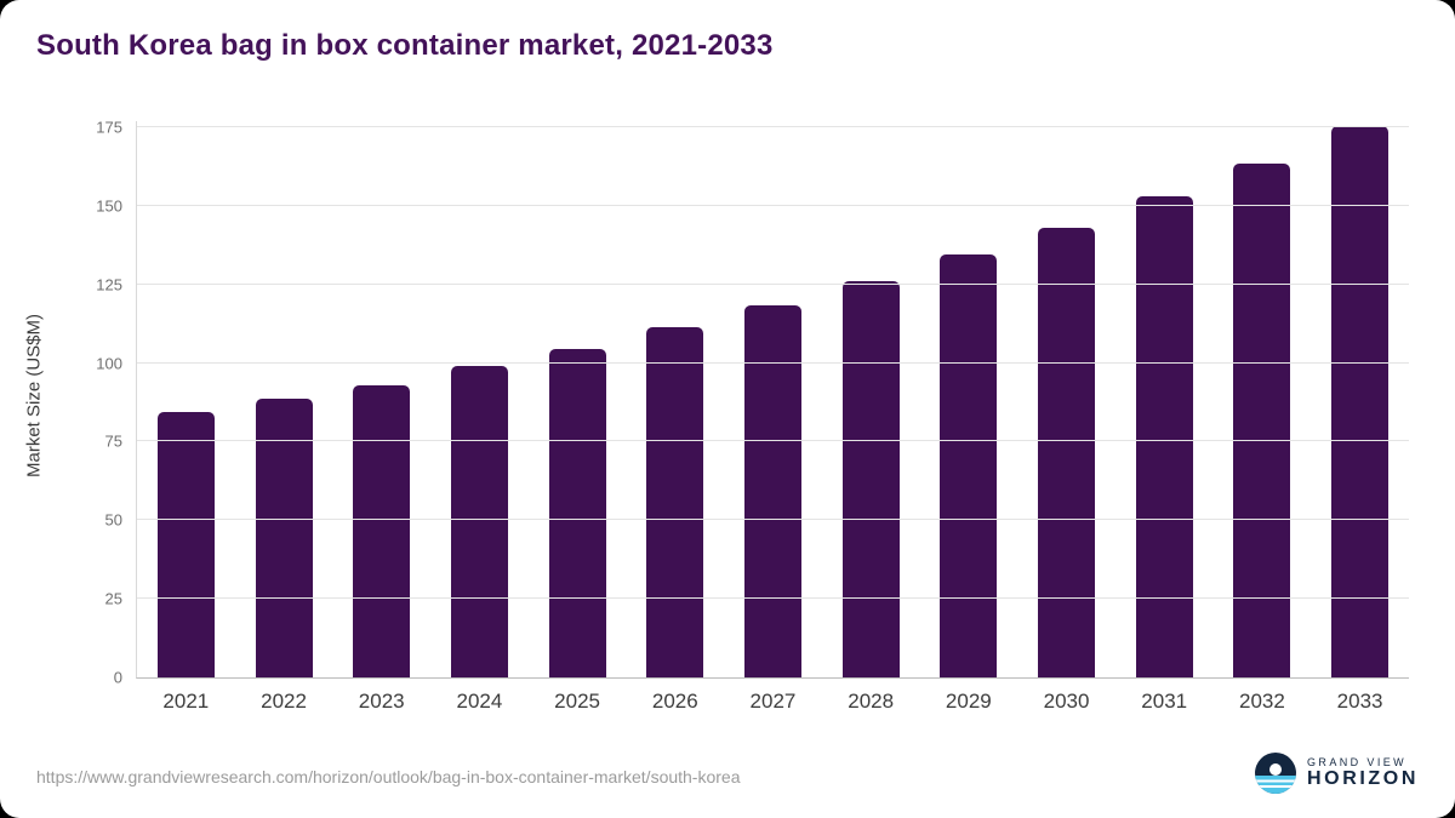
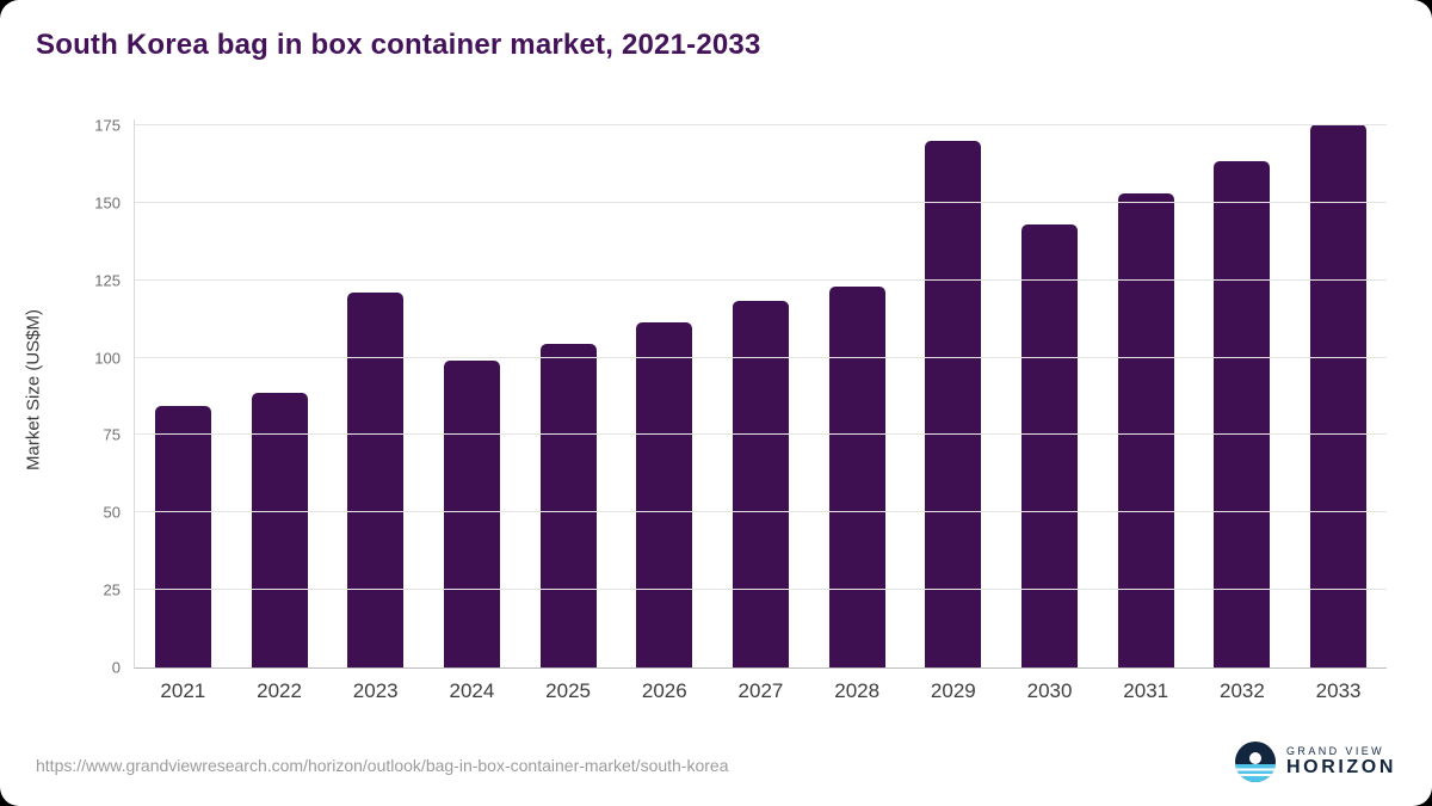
2023: 93 -> 121
2028: 126 -> 123
2029: 134 -> 170
